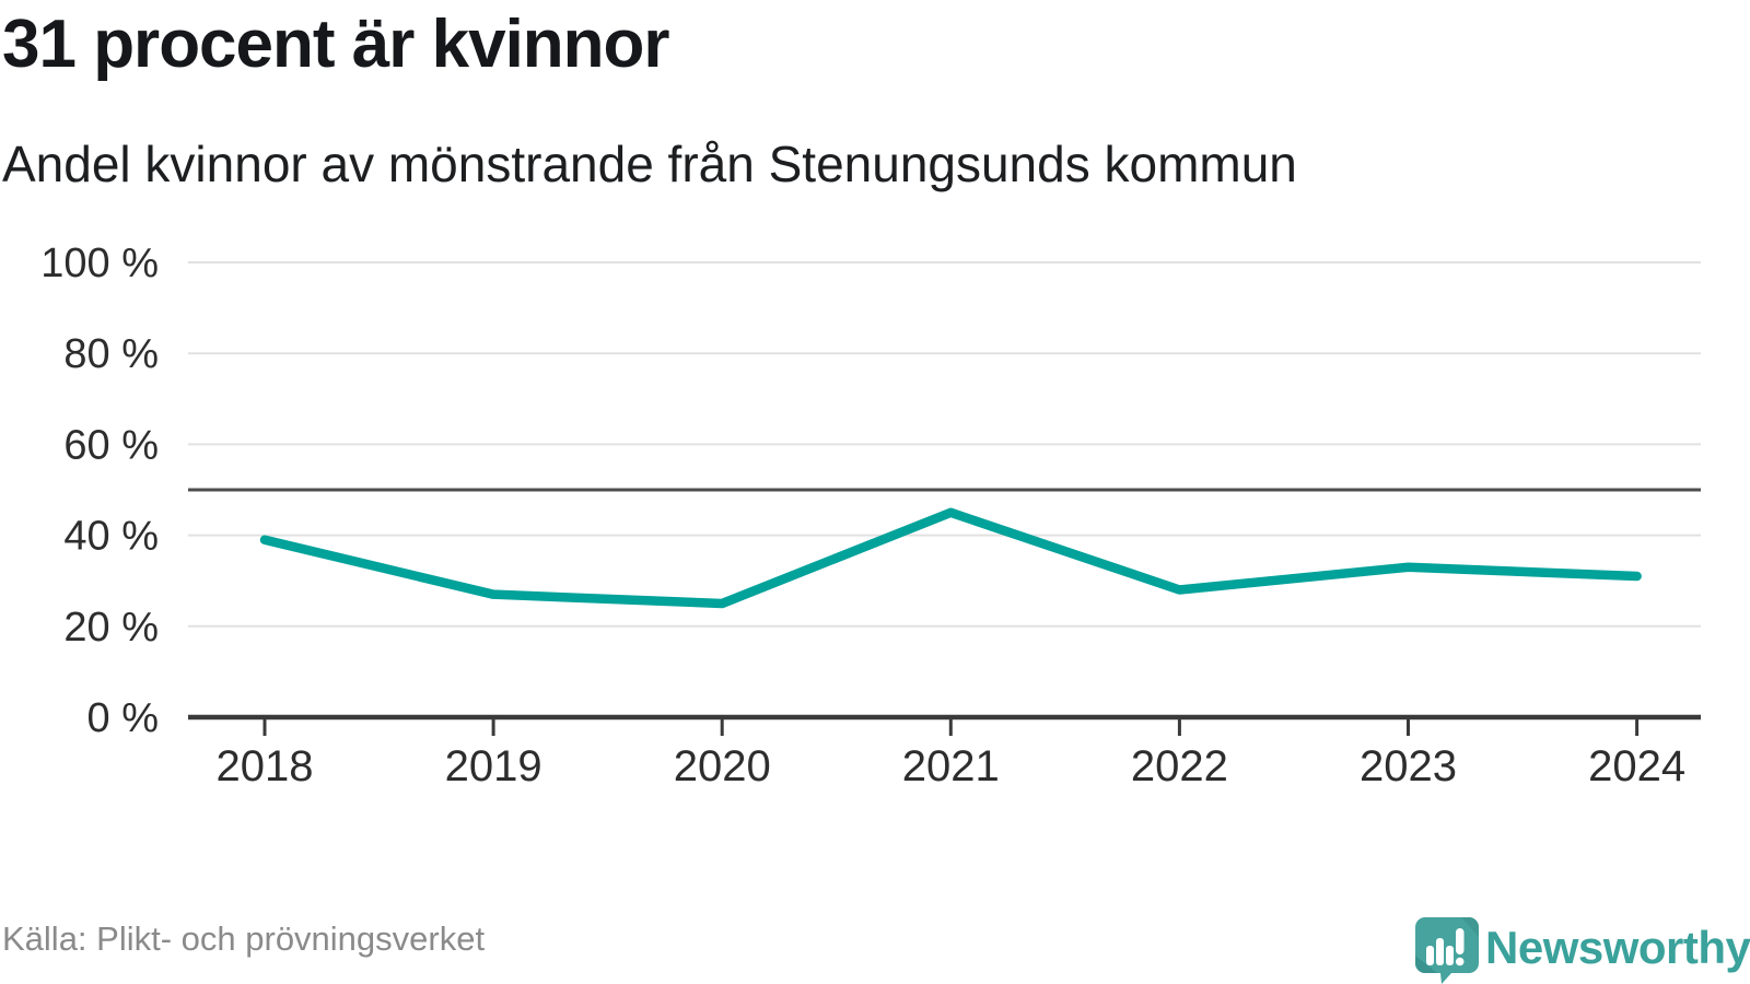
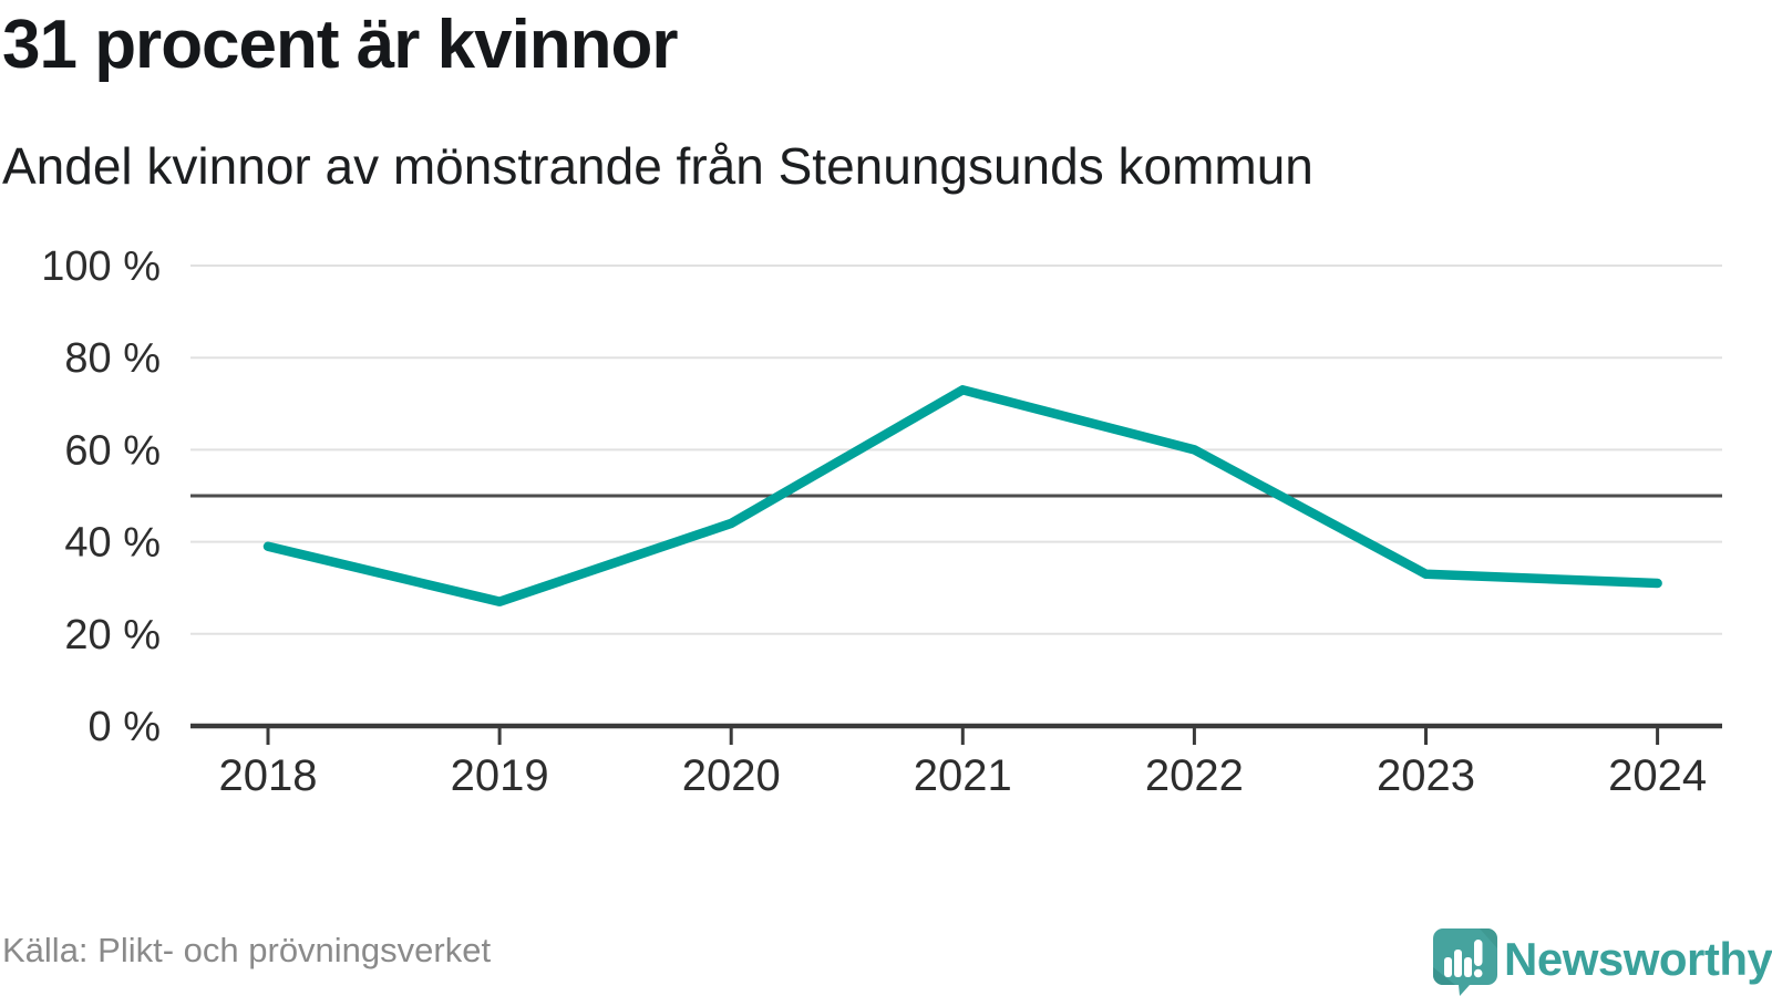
2020: 25% -> 44%
2021: 45% -> 73%
2022: 28% -> 60%
